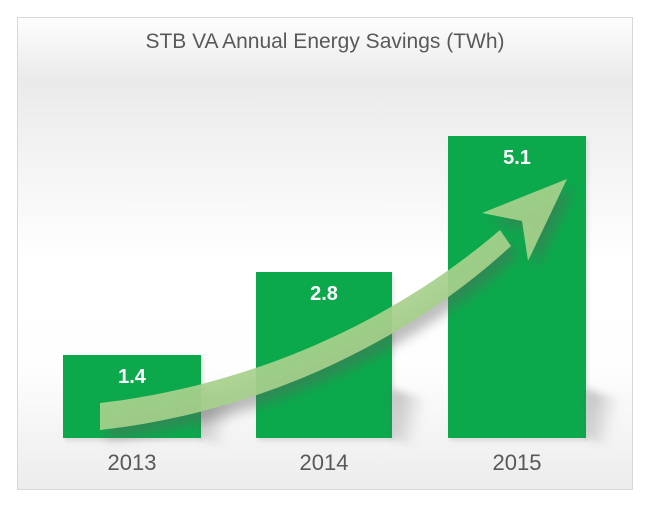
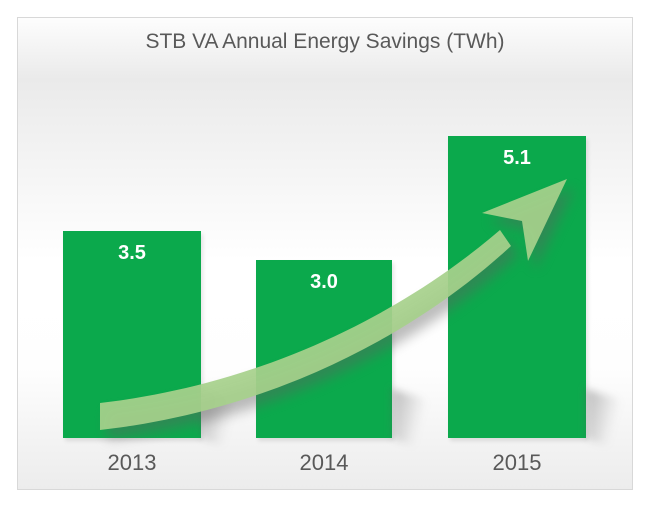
2013: 1.4 -> 3.5
2014: 2.8 -> 3.0
